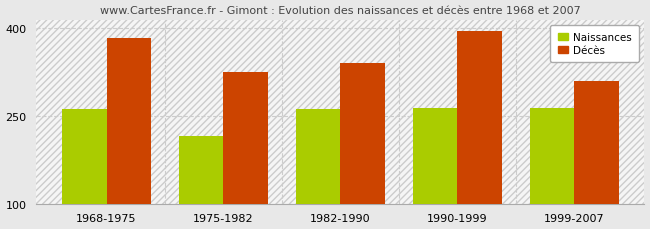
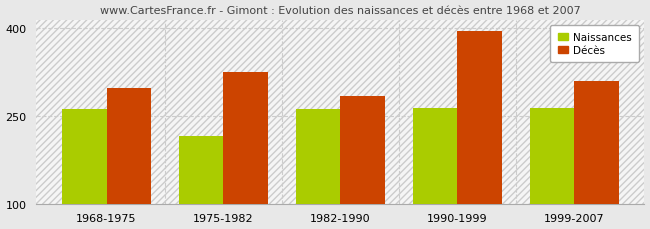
Décès/1968-1975: 383 -> 298
Décès/1982-1990: 340 -> 284
